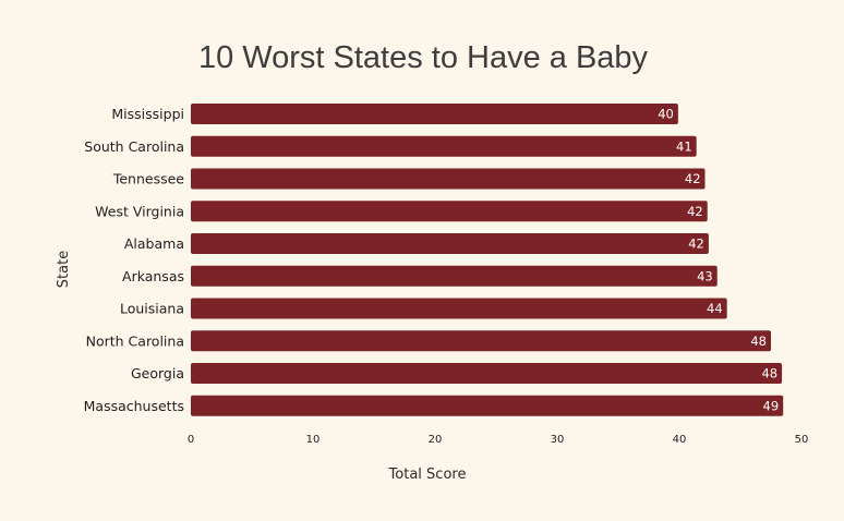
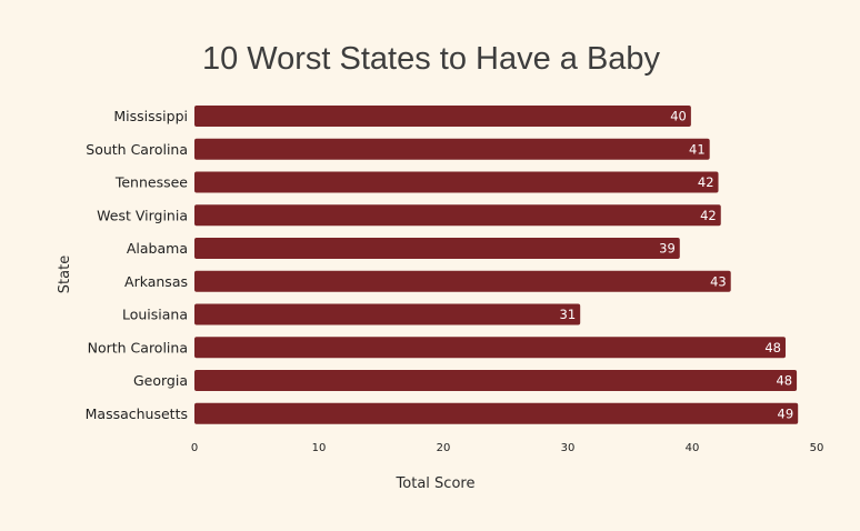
Alabama: 42 -> 39
Louisiana: 44 -> 31
